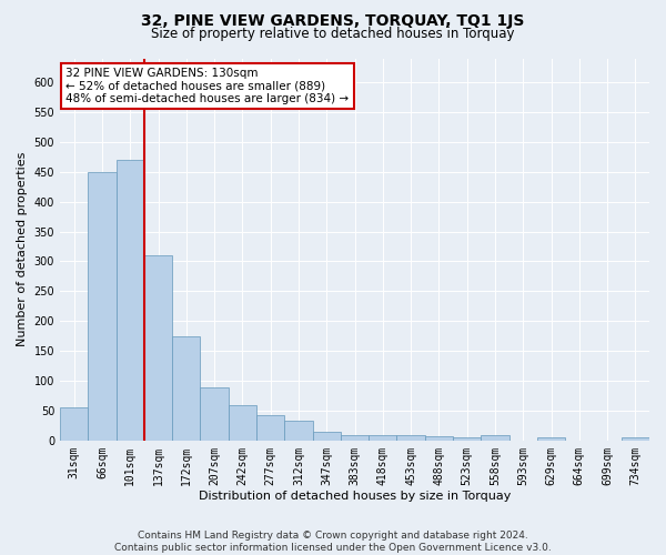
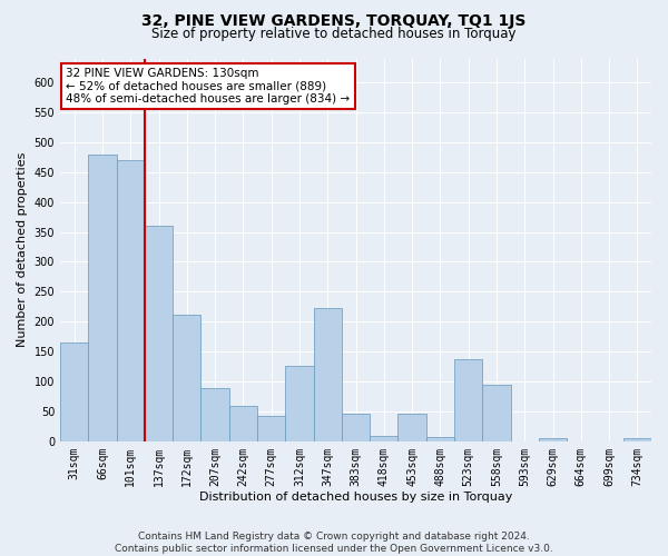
31sqm: 55 -> 166
66sqm: 450 -> 480
137sqm: 310 -> 360
172sqm: 175 -> 212
312sqm: 33 -> 126
347sqm: 15 -> 222
383sqm: 9 -> 46
453sqm: 9 -> 46
523sqm: 6 -> 138
558sqm: 9 -> 94
